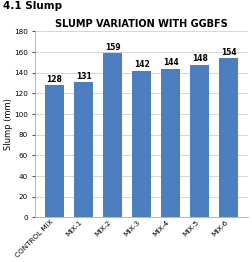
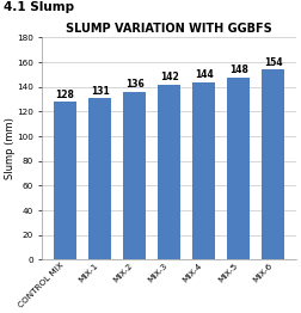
MIX-2: 159 -> 136
